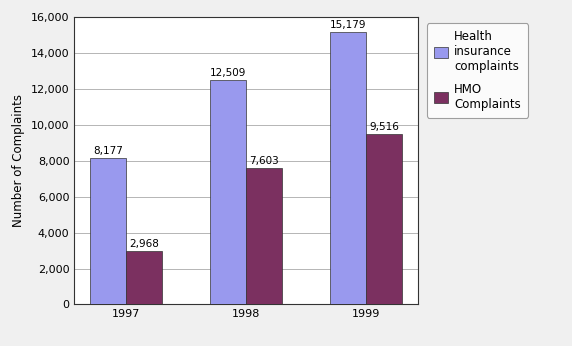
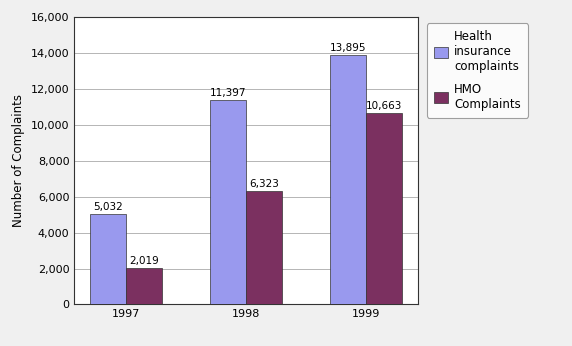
Health insurance complaints/1997: 8,177 -> 5,032
HMO Complaints/1997: 2,968 -> 2,019
Health insurance complaints/1998: 12,509 -> 11,397
HMO Complaints/1998: 7,603 -> 6,323
Health insurance complaints/1999: 15,179 -> 13,895
HMO Complaints/1999: 9,516 -> 10,663
